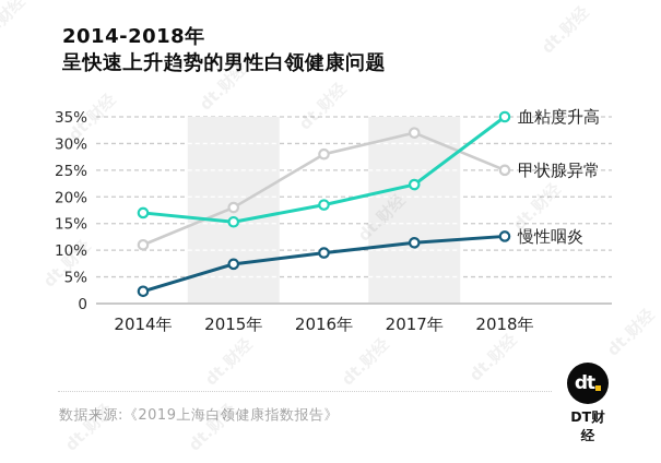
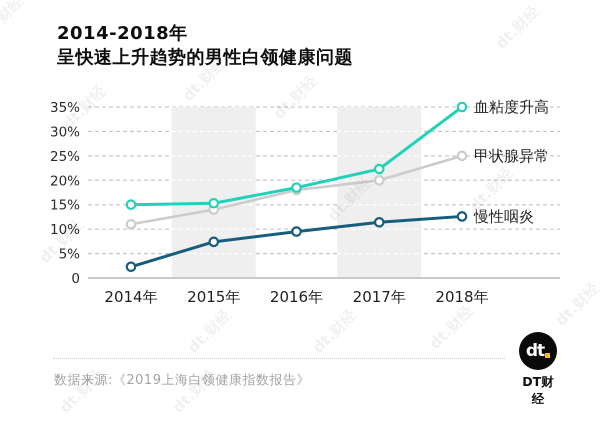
血粘度升高/2014年: 17% -> 15%
甲状腺异常/2015年: 18% -> 14%
甲状腺异常/2016年: 28% -> 18%
甲状腺异常/2017年: 32% -> 20%
